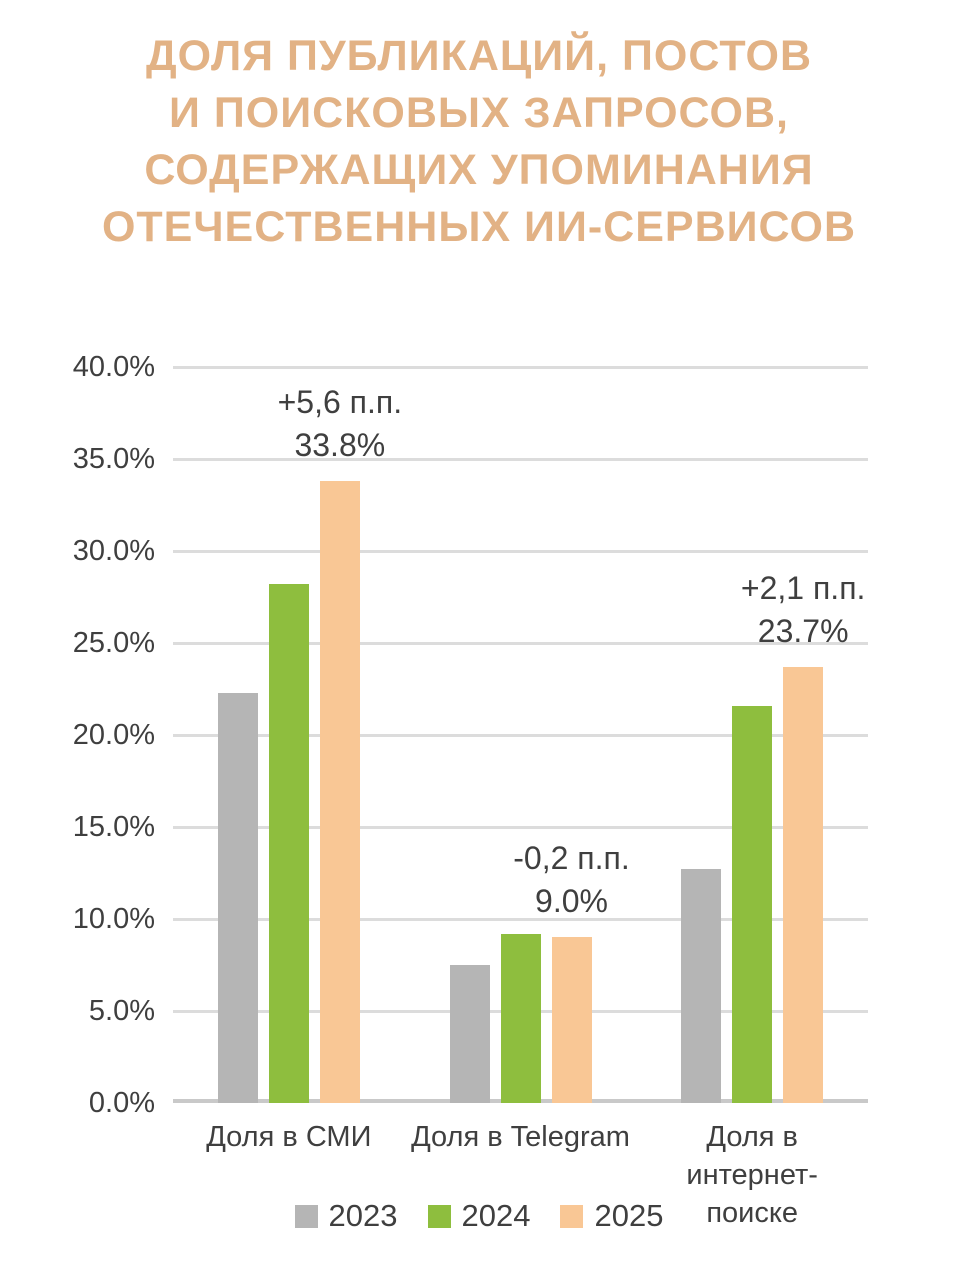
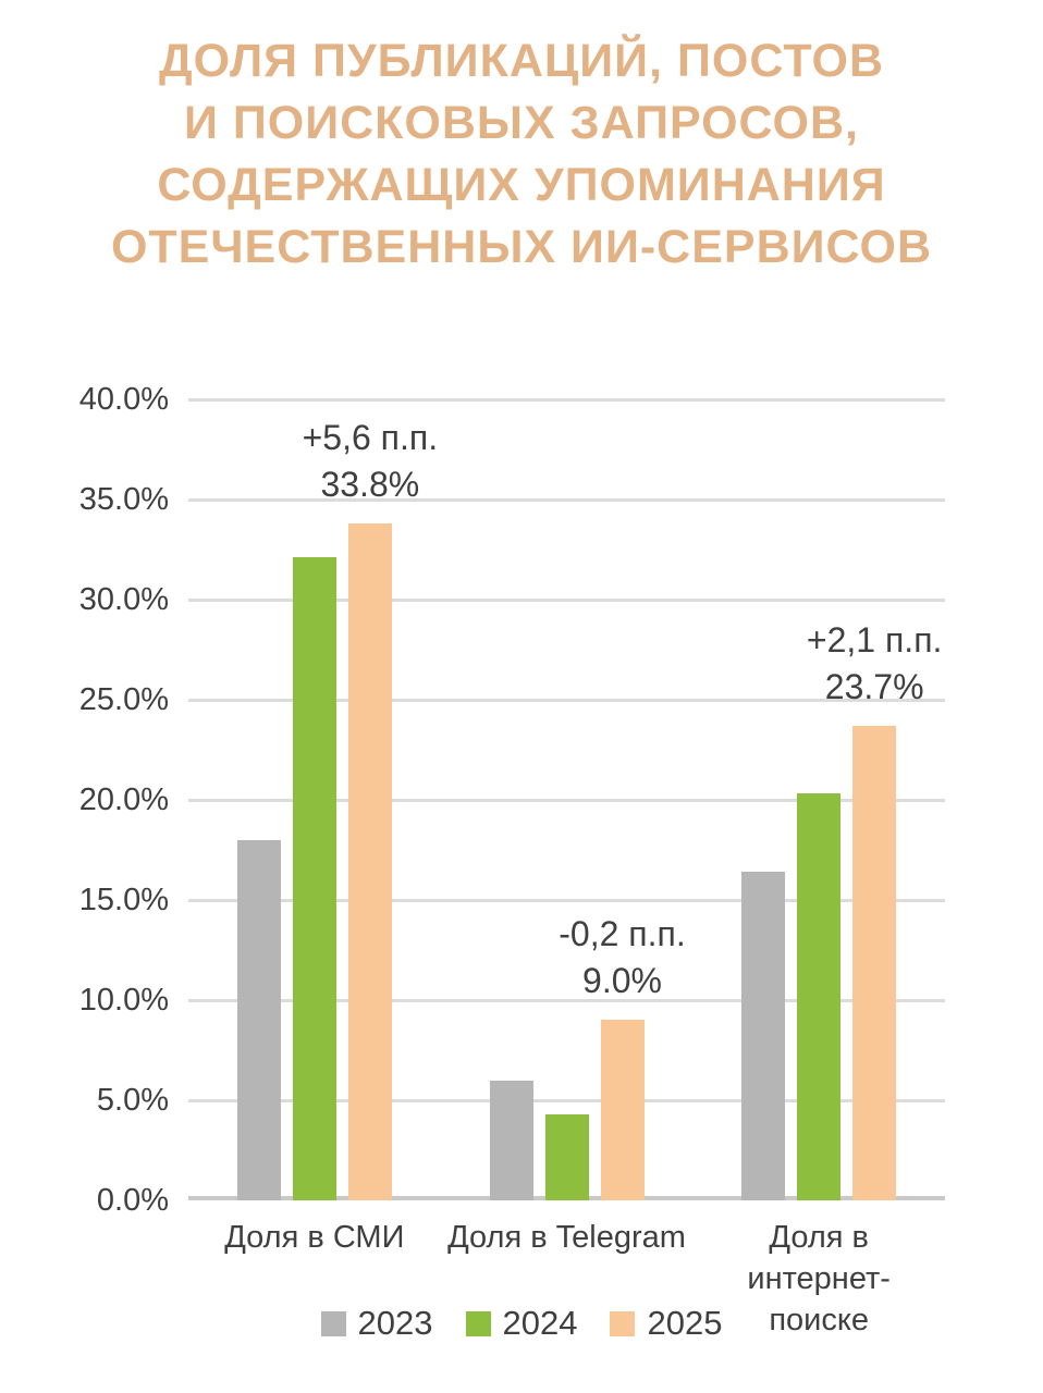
2023/Доля в СМИ: 22.3% -> 18.0%
2024/Доля в СМИ: 28.2% -> 32.1%
2023/Доля в Telegram: 7.5% -> 6.0%
2024/Доля в Telegram: 9.2% -> 4.3%
2023/Доля в интернет-поиске: 12.7% -> 16.4%
2024/Доля в интернет-поиске: 21.6% -> 20.3%
